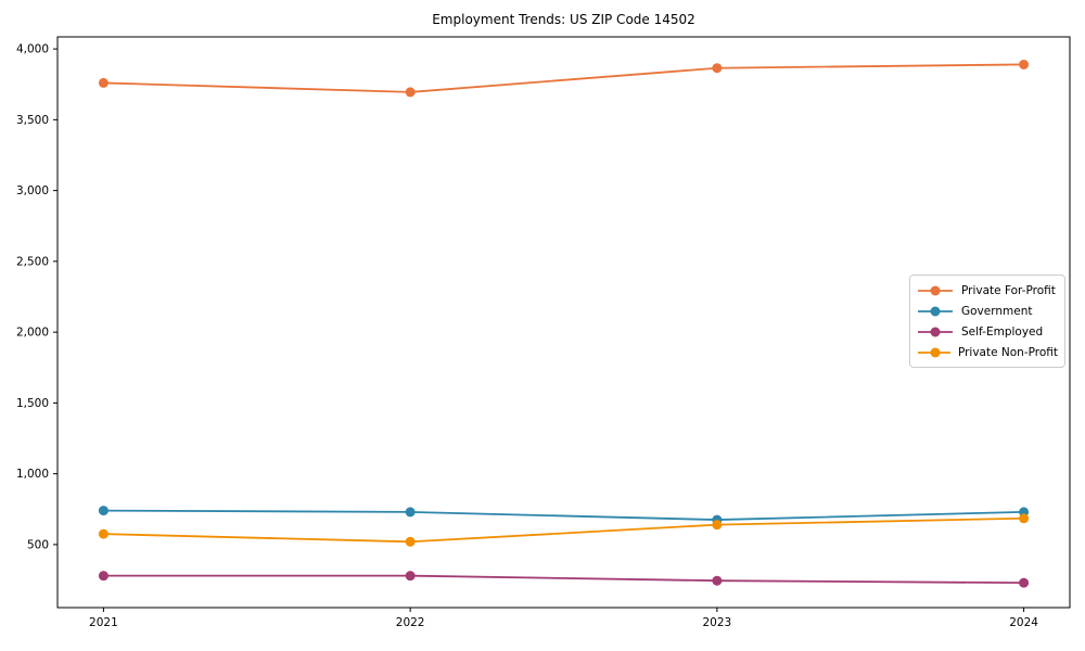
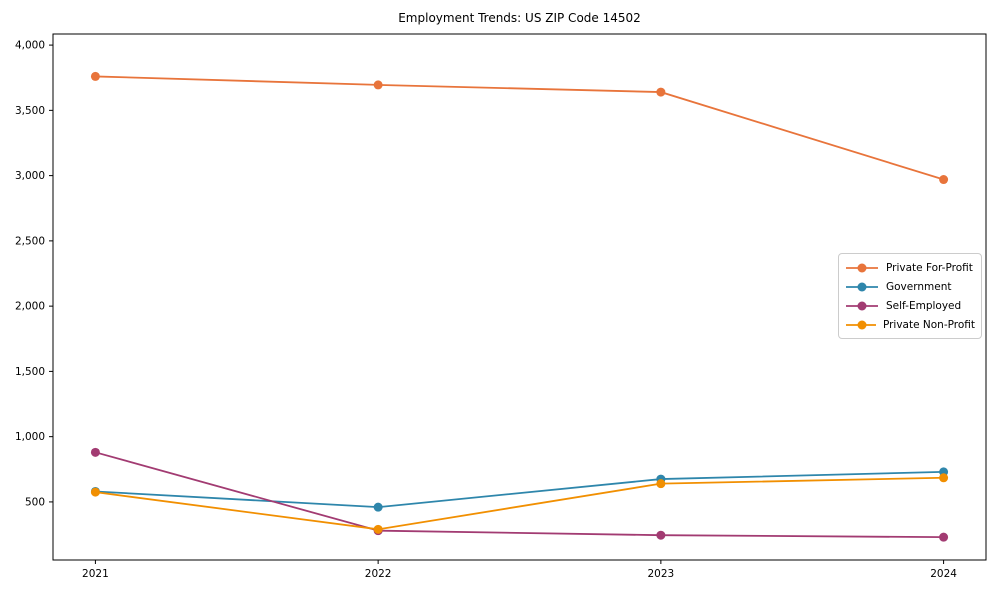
Government/2021: 740 -> 580
Self-Employed/2021: 280 -> 880
Government/2022: 730 -> 460
Private Non-Profit/2022: 520 -> 290
Private For-Profit/2023: 3860 -> 3640
Private For-Profit/2024: 3890 -> 2970
